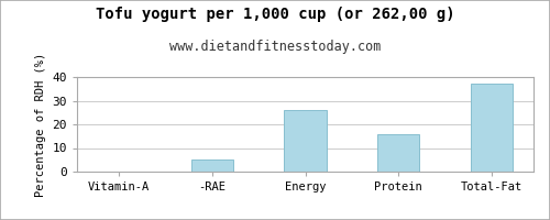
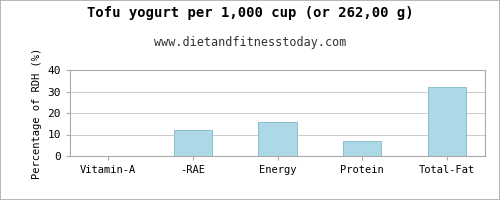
-RAE: 5 -> 12
Energy: 26 -> 16
Protein: 16 -> 7
Total-Fat: 37 -> 32
